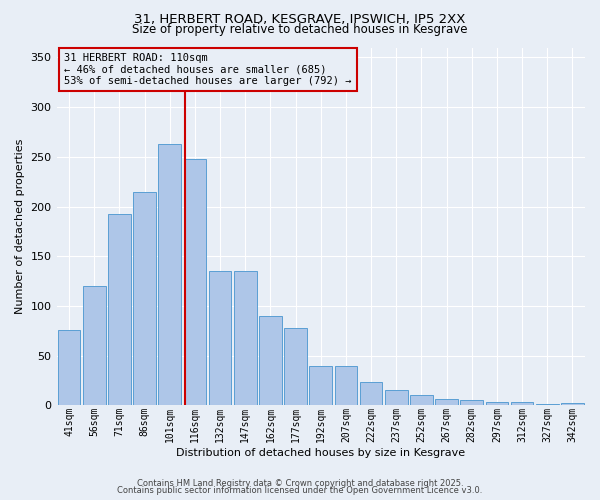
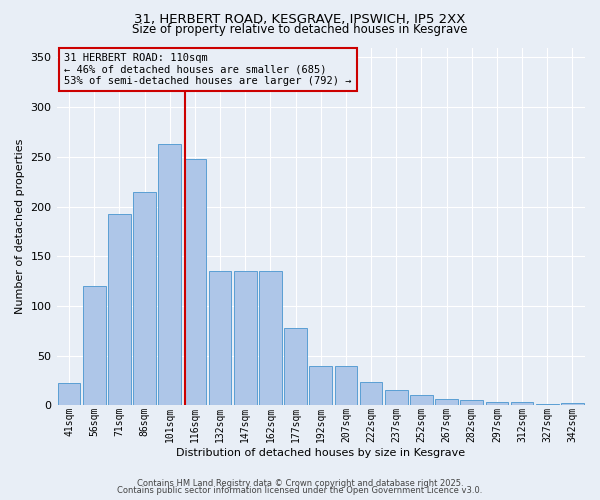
41sqm: 76 -> 22
162sqm: 90 -> 135
